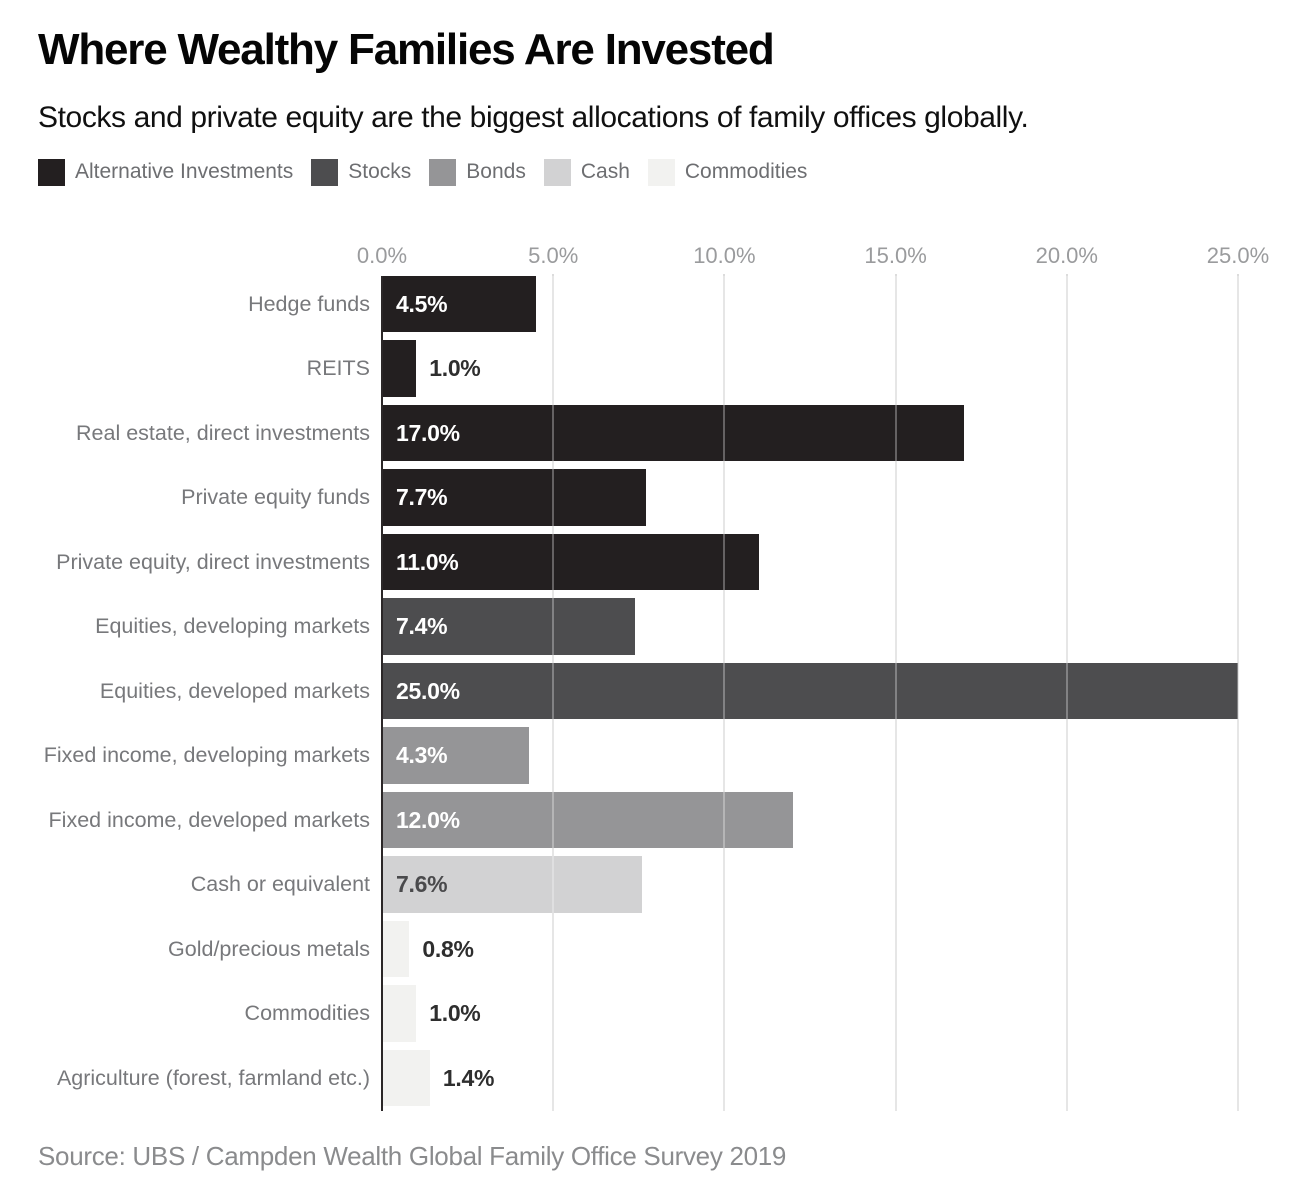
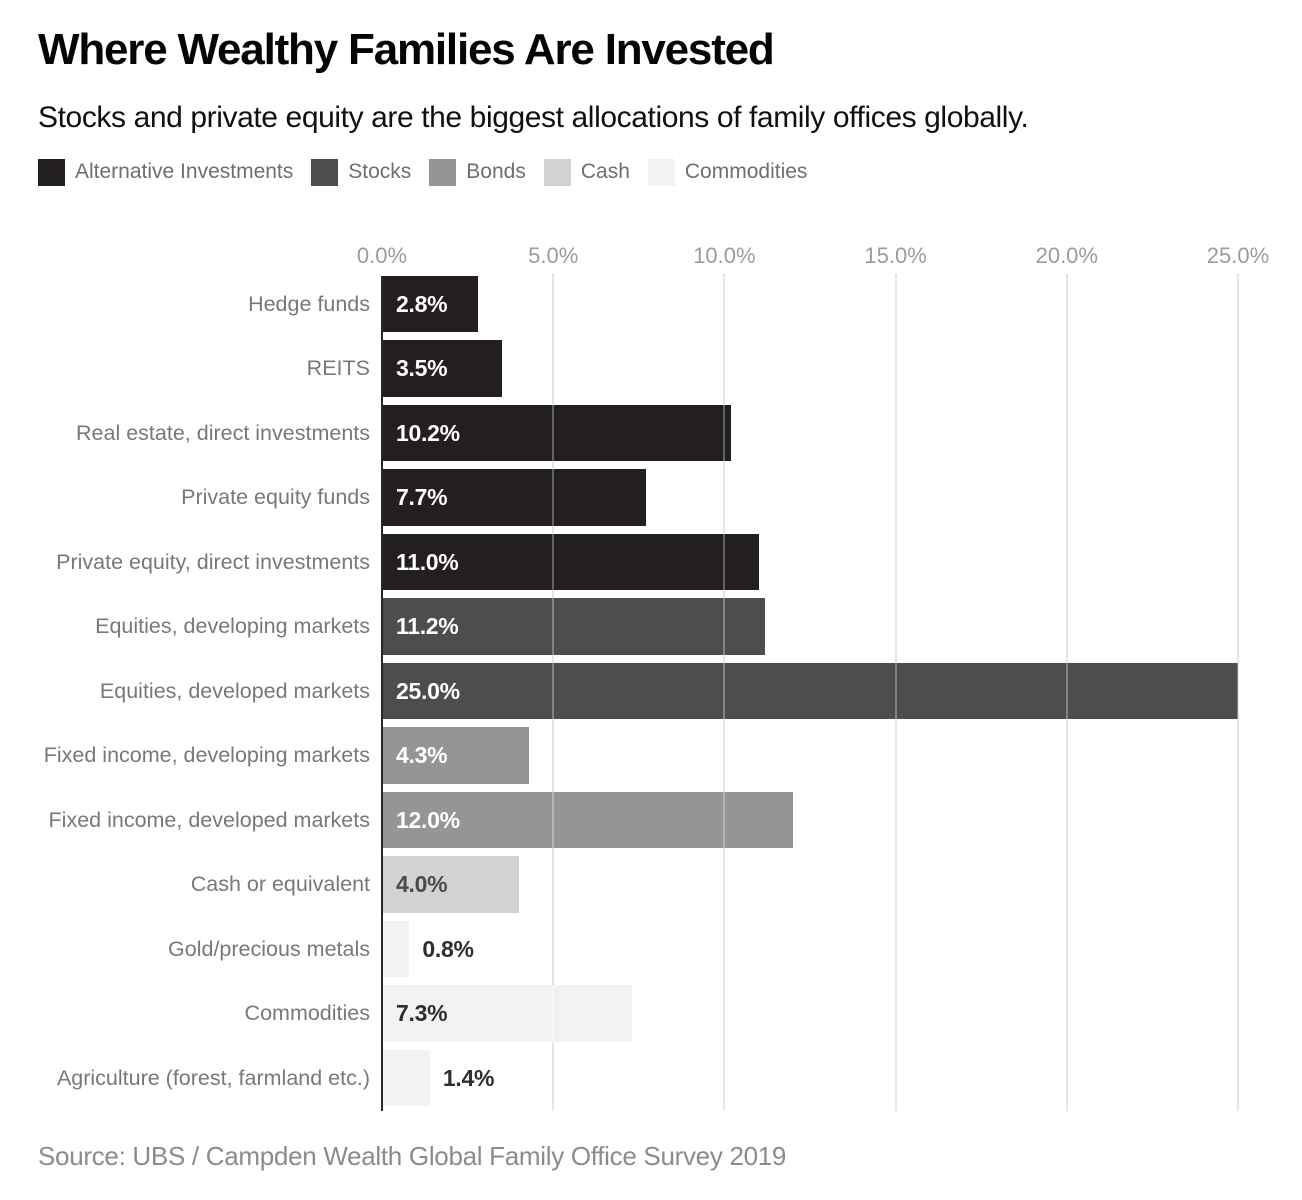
Hedge funds: 4.5% -> 2.8%
REITS: 1.0% -> 3.5%
Real estate, direct investments: 17.0% -> 10.2%
Equities, developing markets: 7.4% -> 11.2%
Cash or equivalent: 7.6% -> 4.0%
Commodities: 1.0% -> 7.3%
